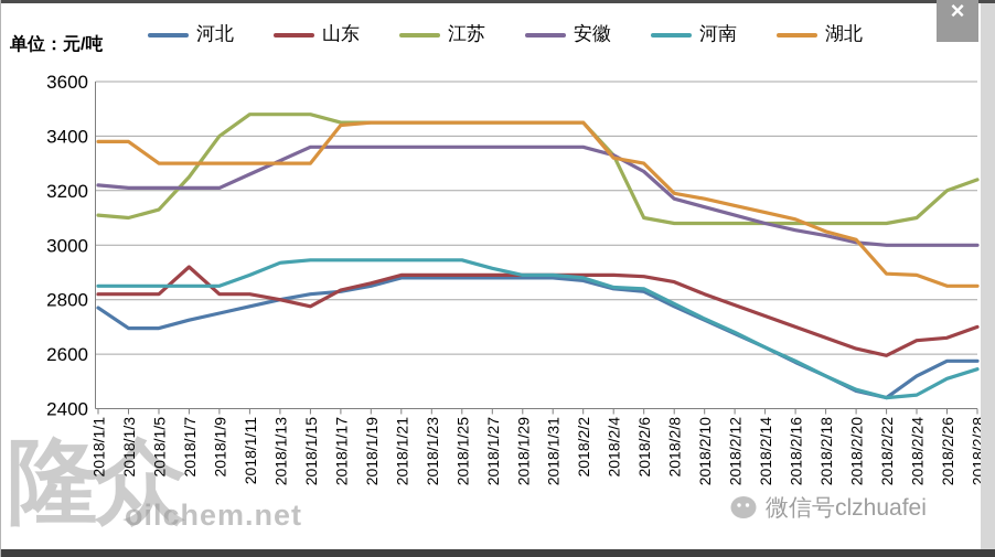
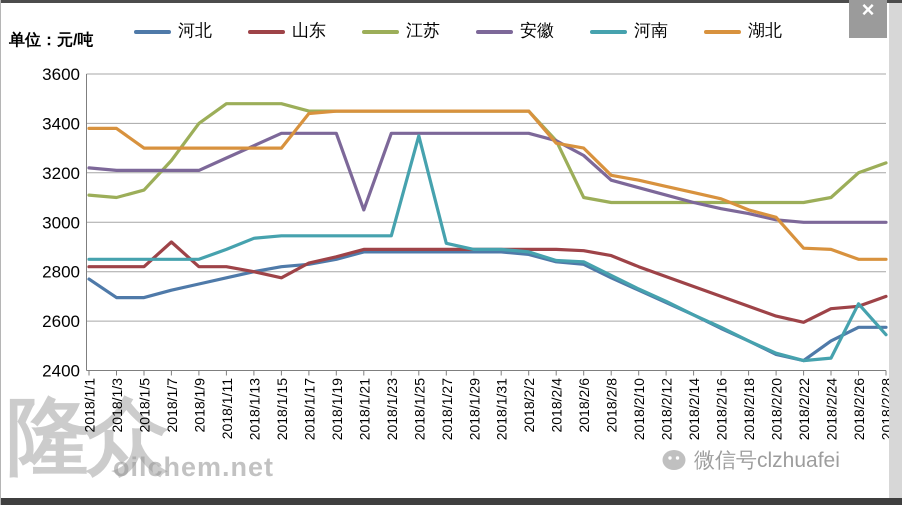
安徽/2018/1/21: 3360 -> 3050
河南/2018/1/25: 2940 -> 3350
河南/2018/2/26: 2510 -> 2670
